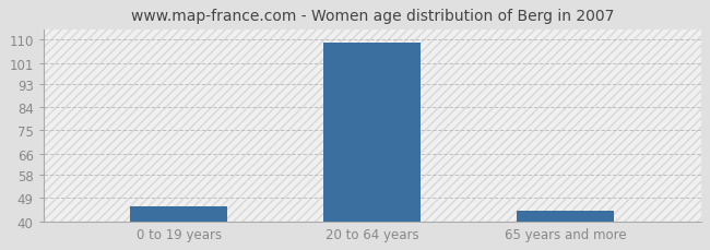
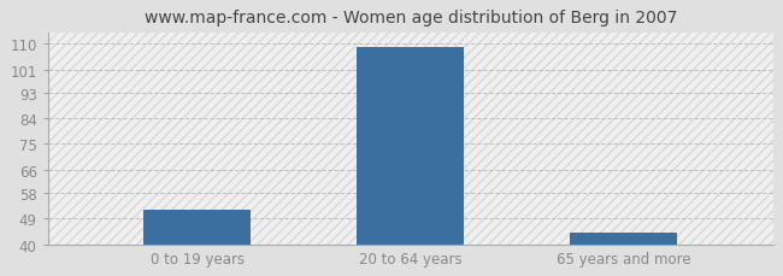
0 to 19 years: 46 -> 52
